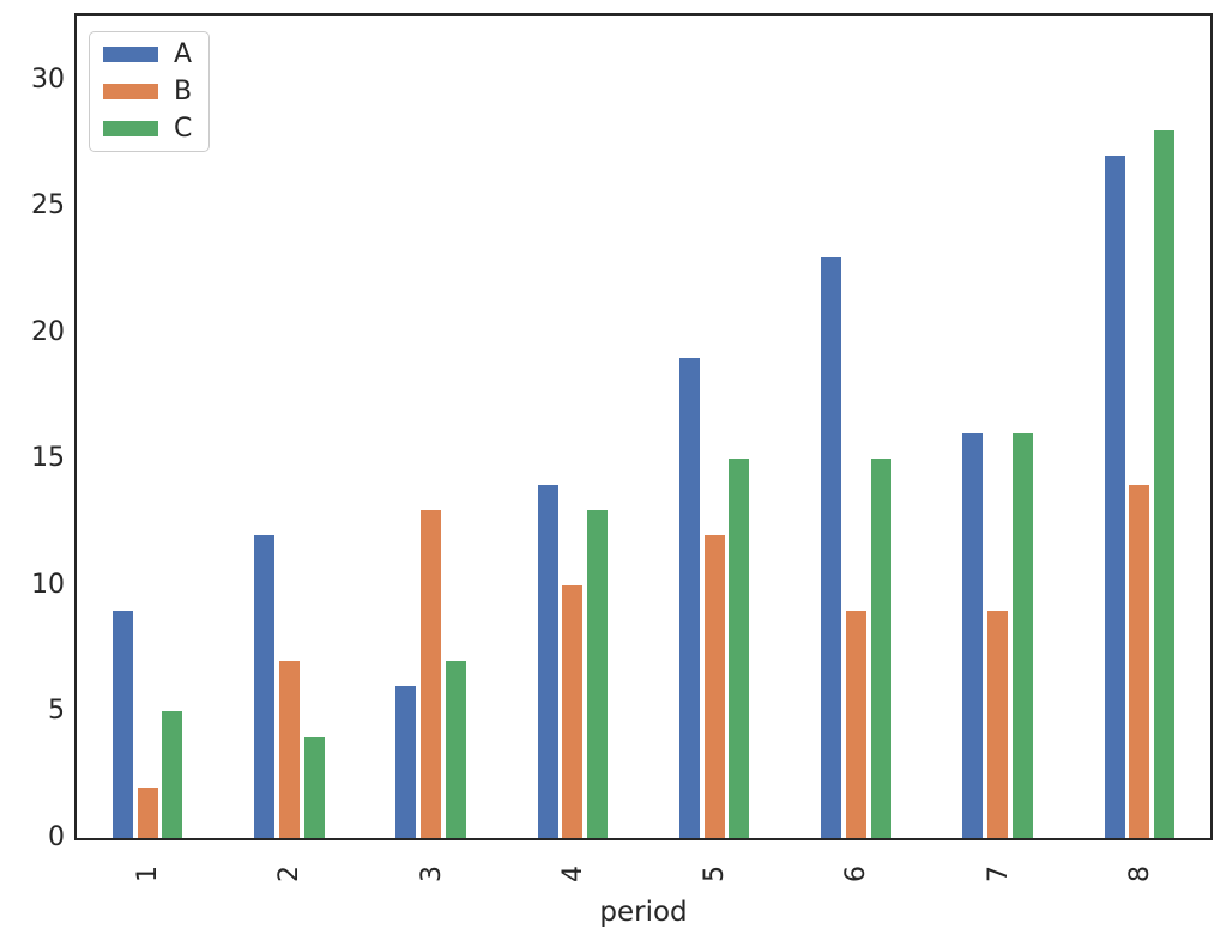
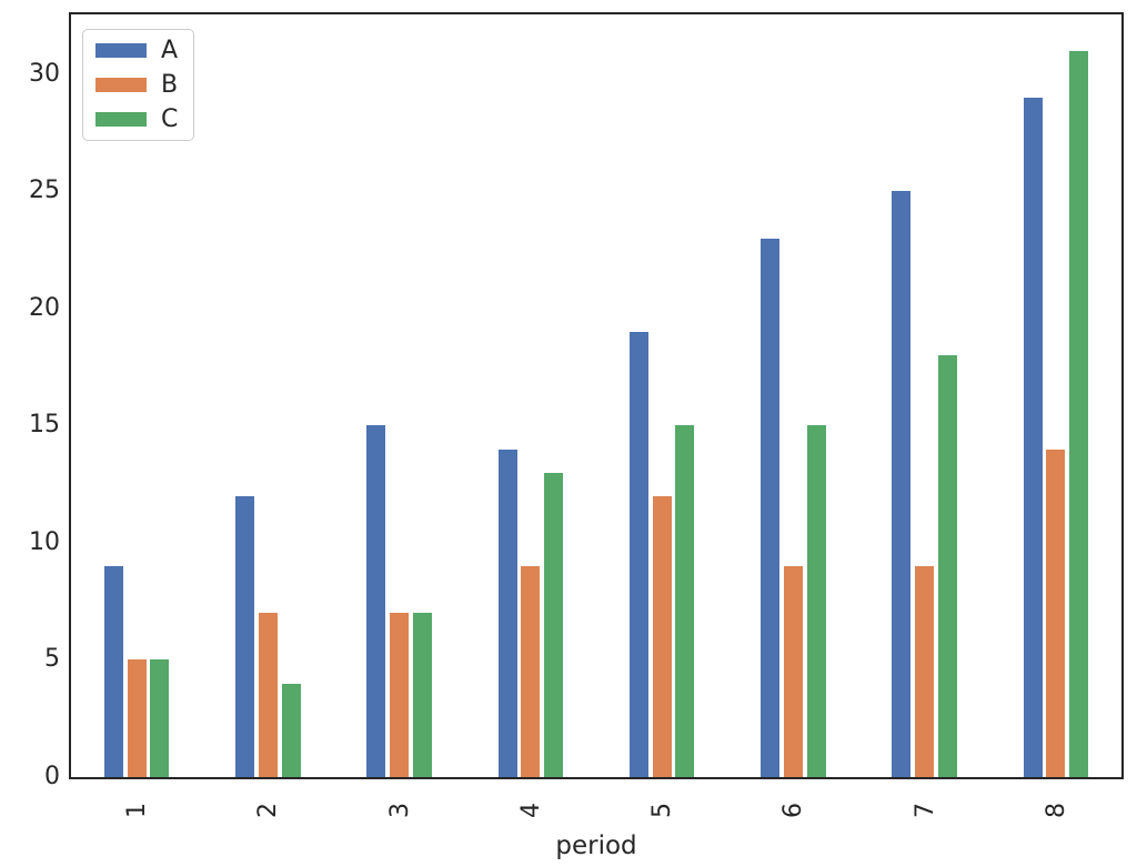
B/1: 2 -> 5
A/3: 6 -> 15
B/3: 13 -> 7
B/4: 10 -> 9
A/7: 16 -> 25
C/7: 16 -> 18
A/8: 27 -> 29
C/8: 28 -> 31
